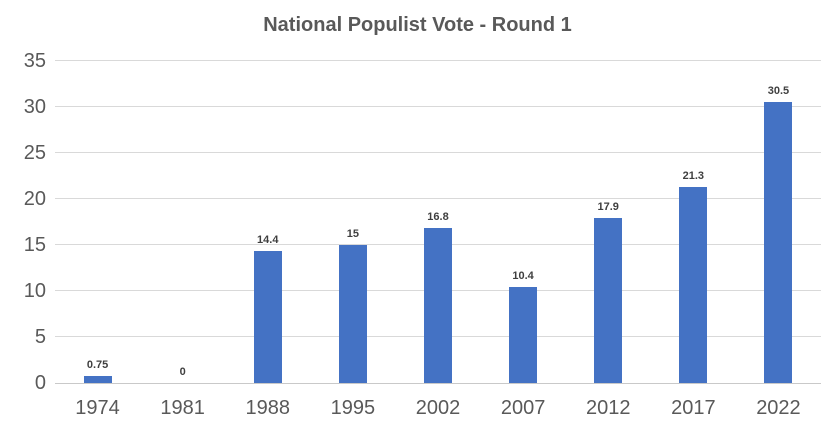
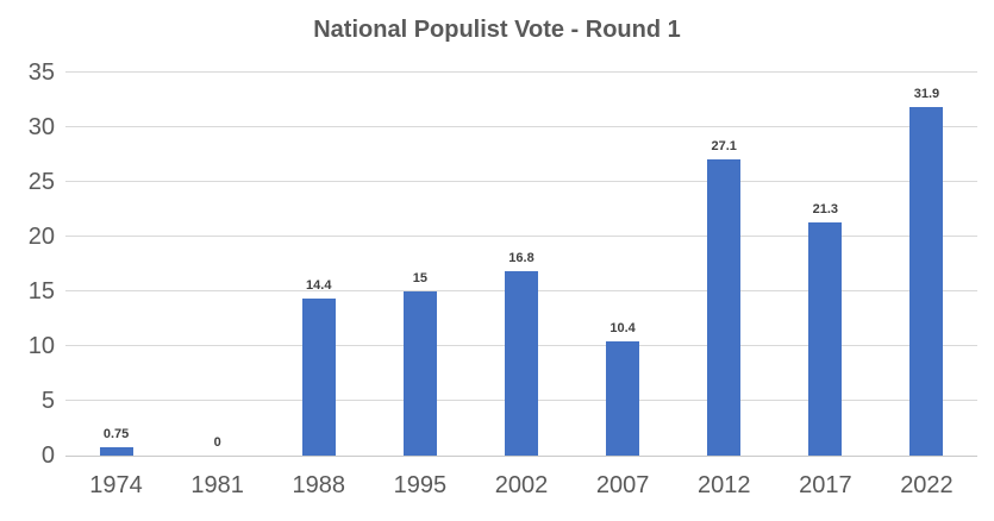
2012: 17.9 -> 27.1
2022: 30.5 -> 31.9
